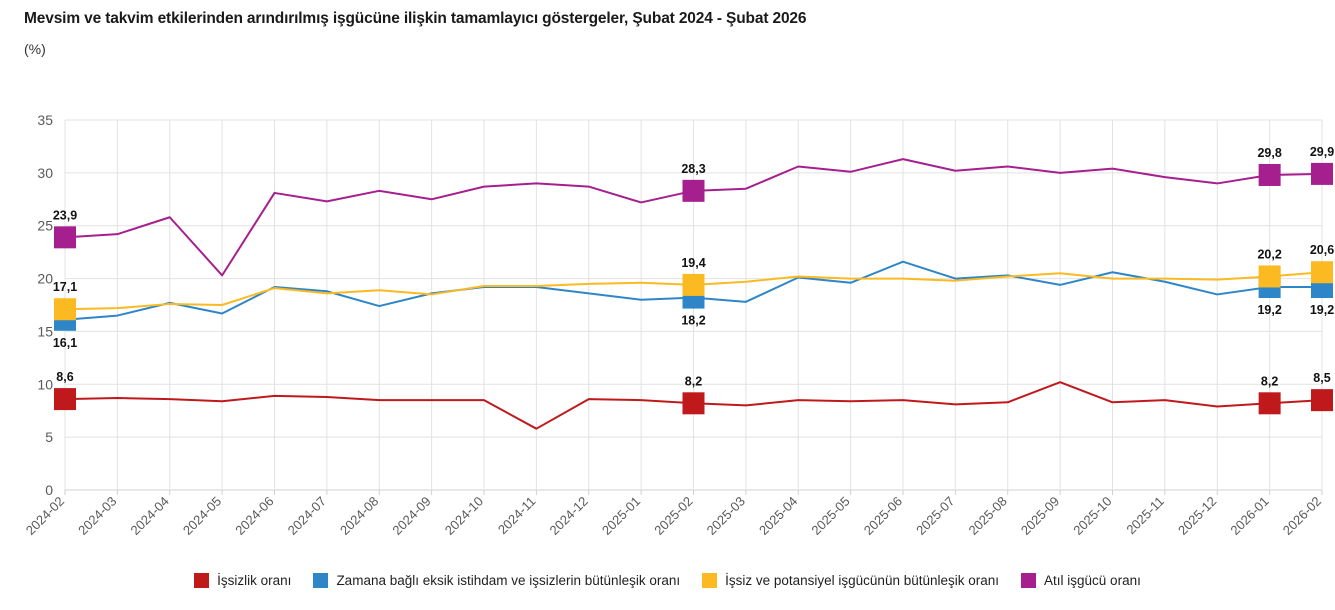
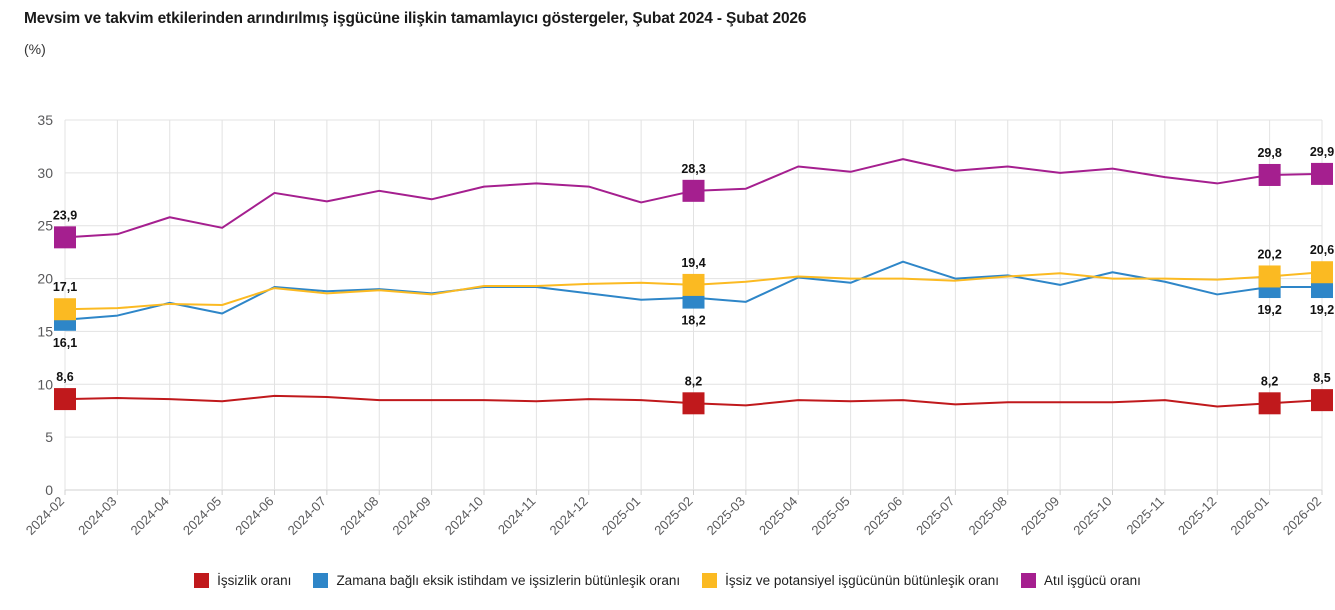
Atıl işgücü oranı/2024-05: 20.3 -> 24.8
Zamana bağlı eksik istihdam ve işsizlerin bütünleşik oranı/2024-08: 17.4 -> 19.0
İşsizlik oranı/2024-11: 5.8 -> 8.4
İşsizlik oranı/2025-09: 10.2 -> 8.3
